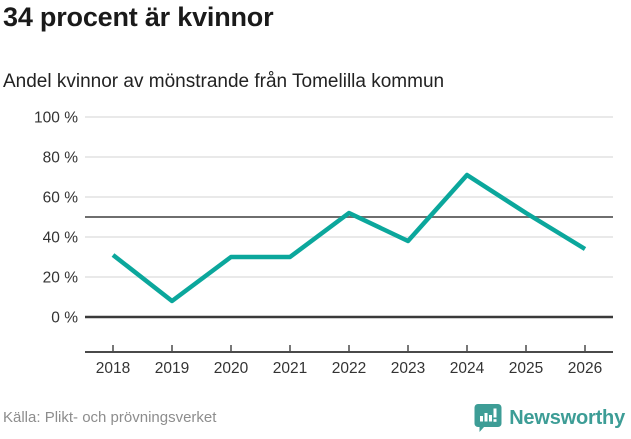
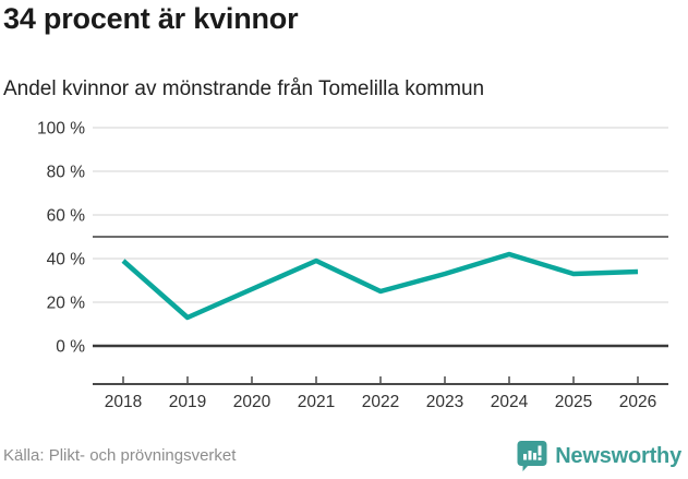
2018: 31% -> 39%
2019: 8% -> 13%
2020: 30% -> 26%
2021: 30% -> 39%
2022: 52% -> 25%
2023: 38% -> 33%
2024: 71% -> 42%
2025: 52% -> 33%
